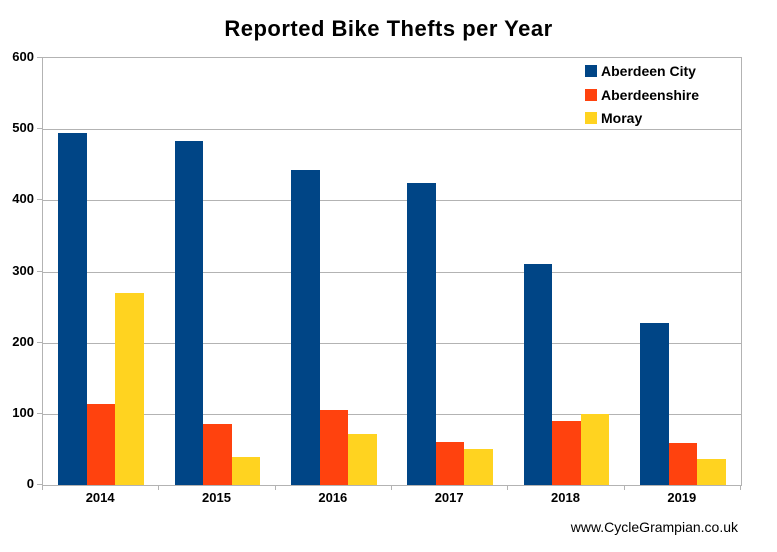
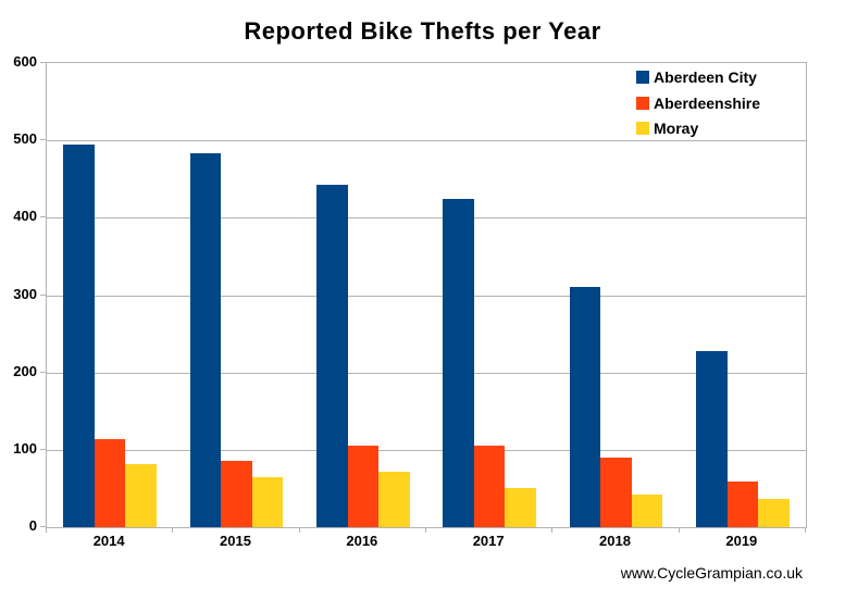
Moray/2014: 270 -> 80
Moray/2015: 40 -> 60
Aberdeenshire/2017: 60 -> 100
Moray/2018: 100 -> 40
